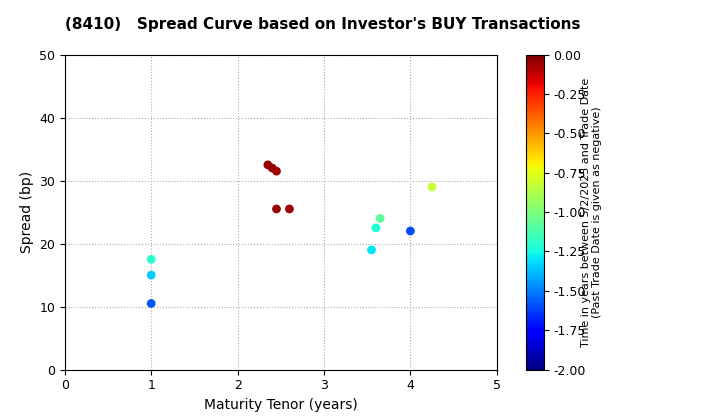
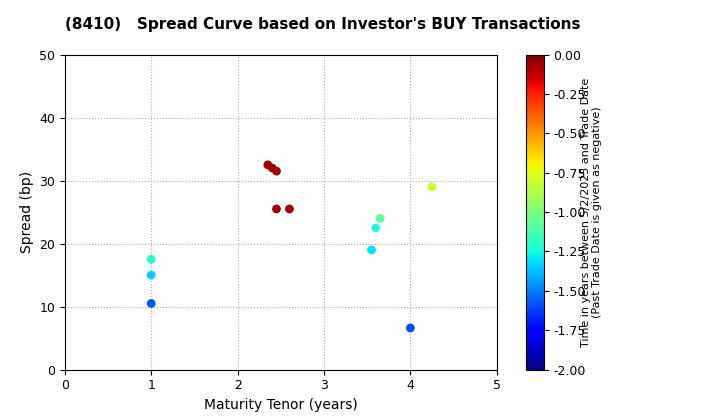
4: 22.0 -> 6.6
